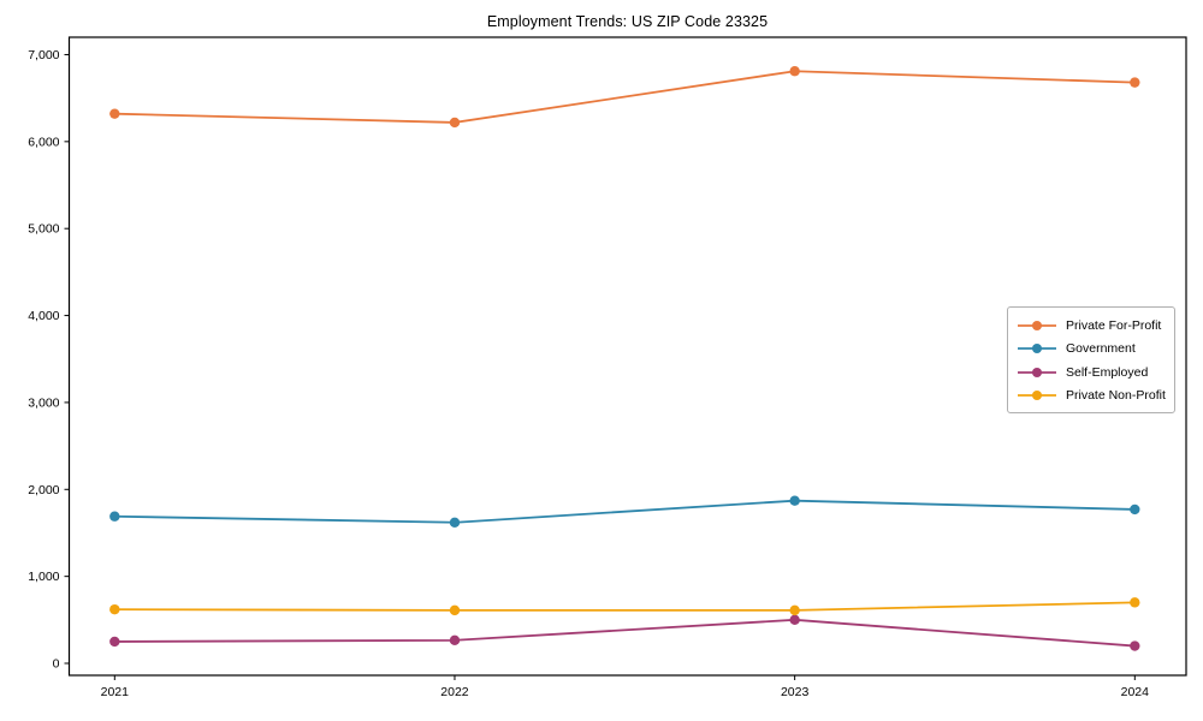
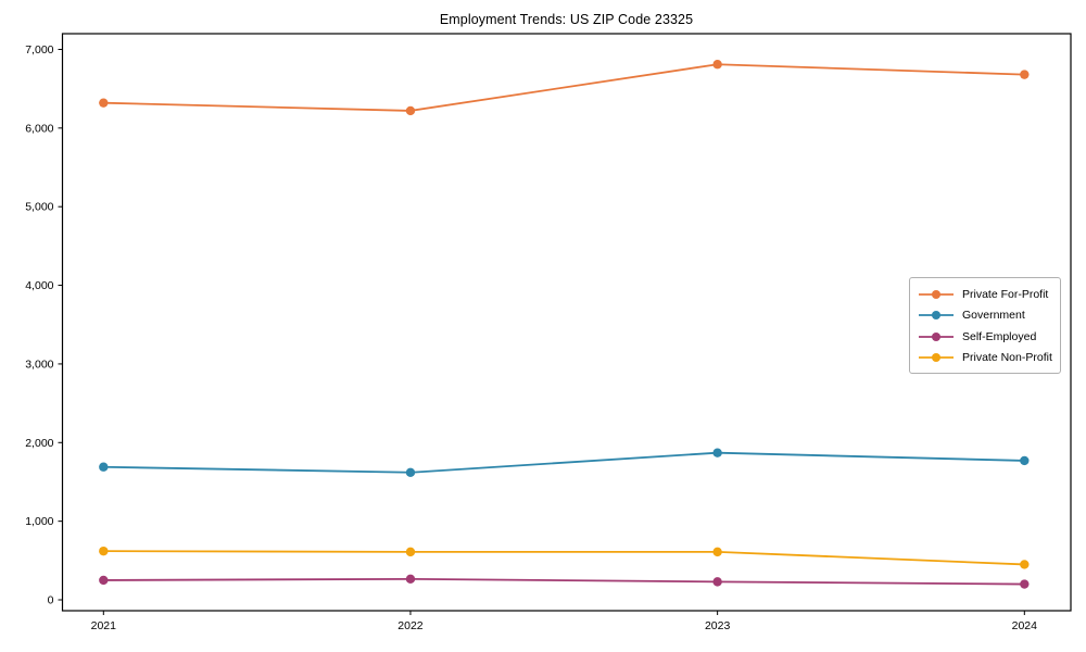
Self-Employed/2023: 500 -> 200
Private Non-Profit/2024: 700 -> 400
